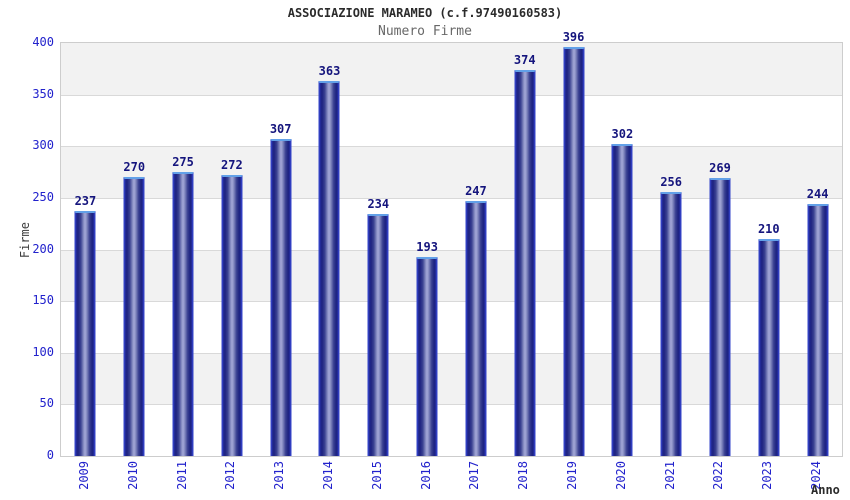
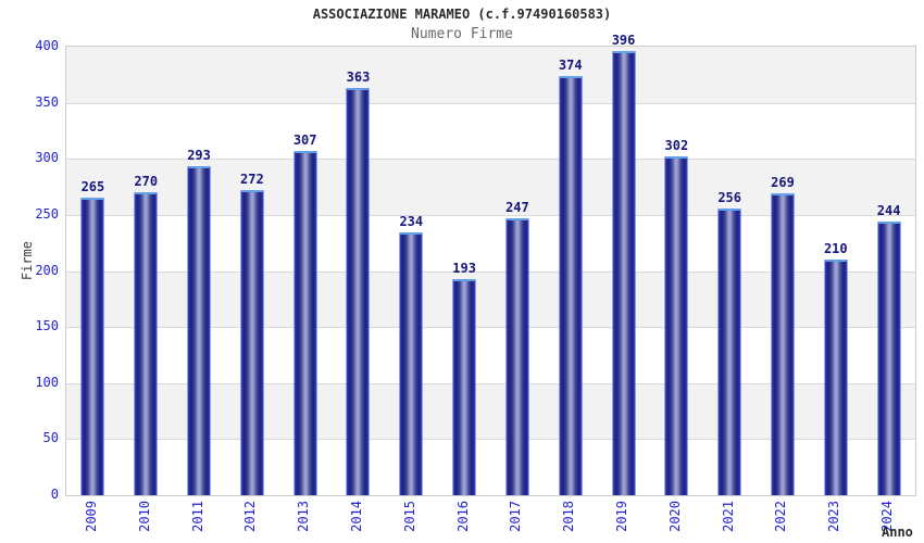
2009: 237 -> 265
2011: 275 -> 293
